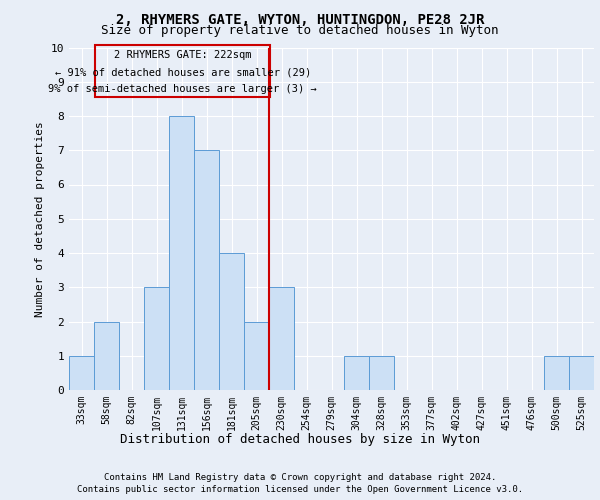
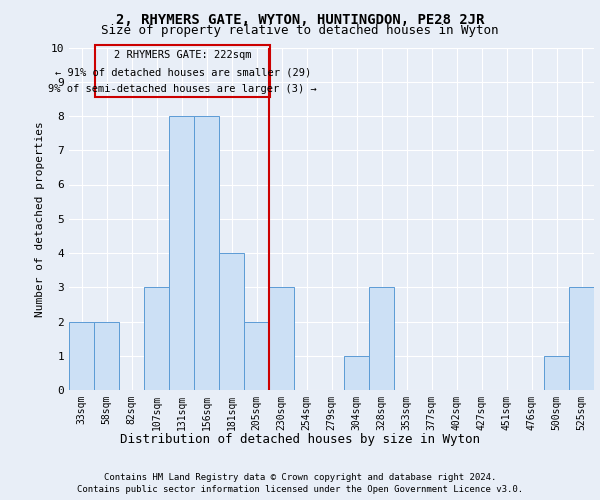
33sqm: 1 -> 2
156sqm: 7 -> 8
328sqm: 1 -> 3
525sqm: 1 -> 3
